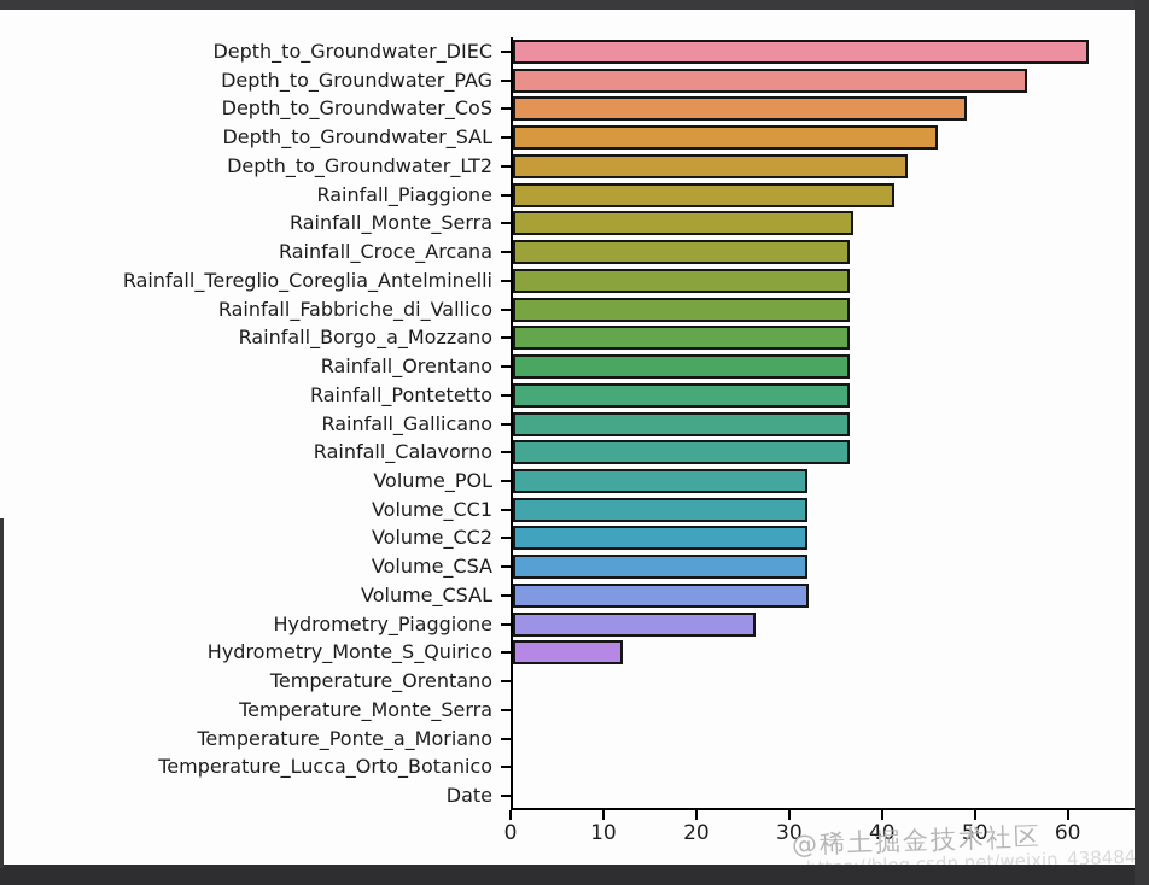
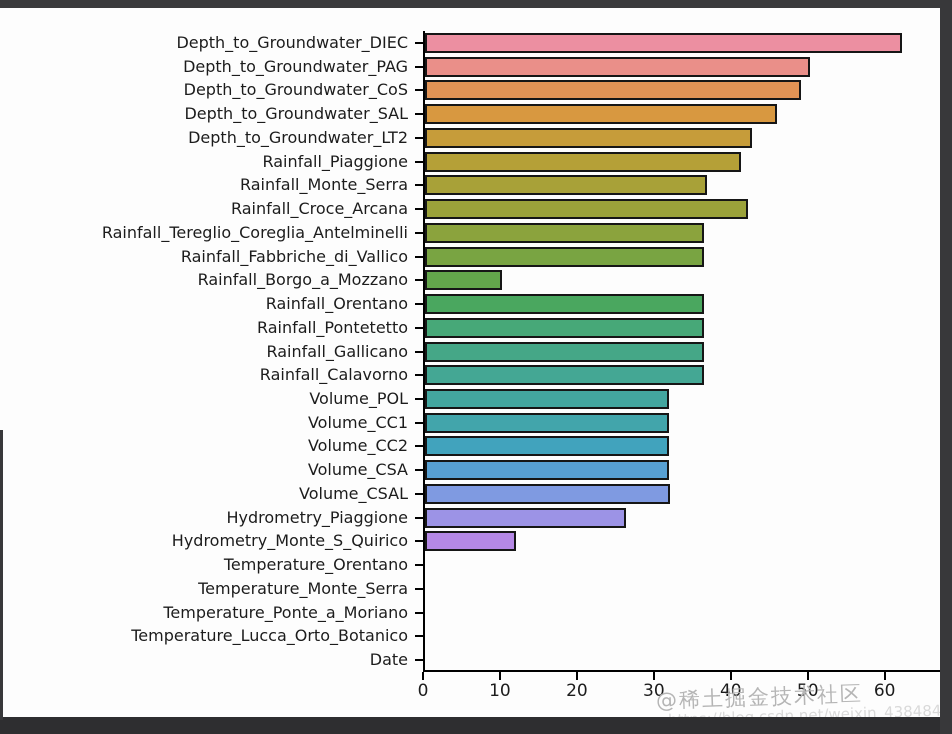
Depth_to_Groundwater_PAG: 55 -> 50
Rainfall_Croce_Arcana: 36 -> 42
Rainfall_Borgo_a_Mozzano: 36 -> 10
